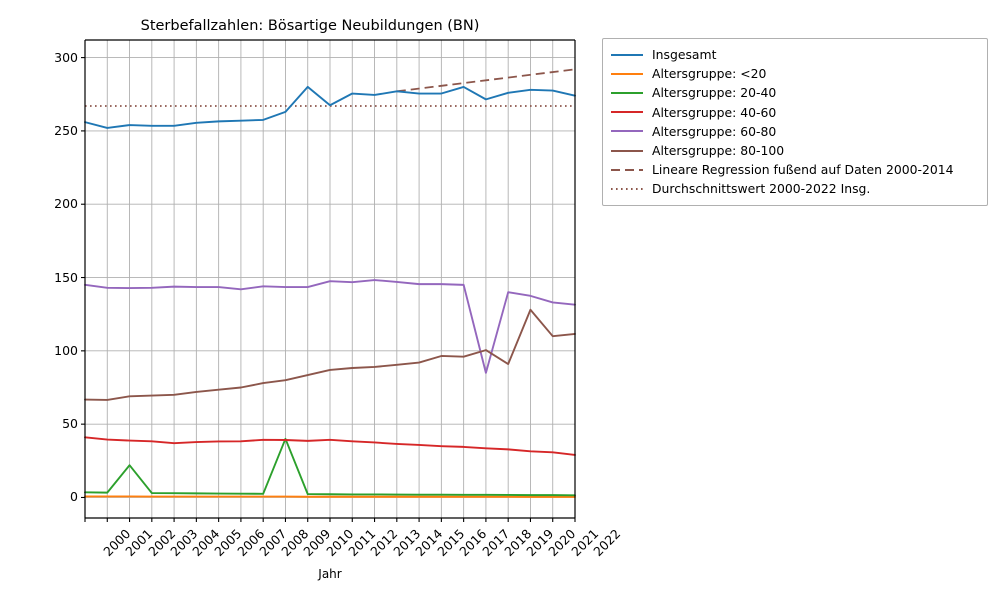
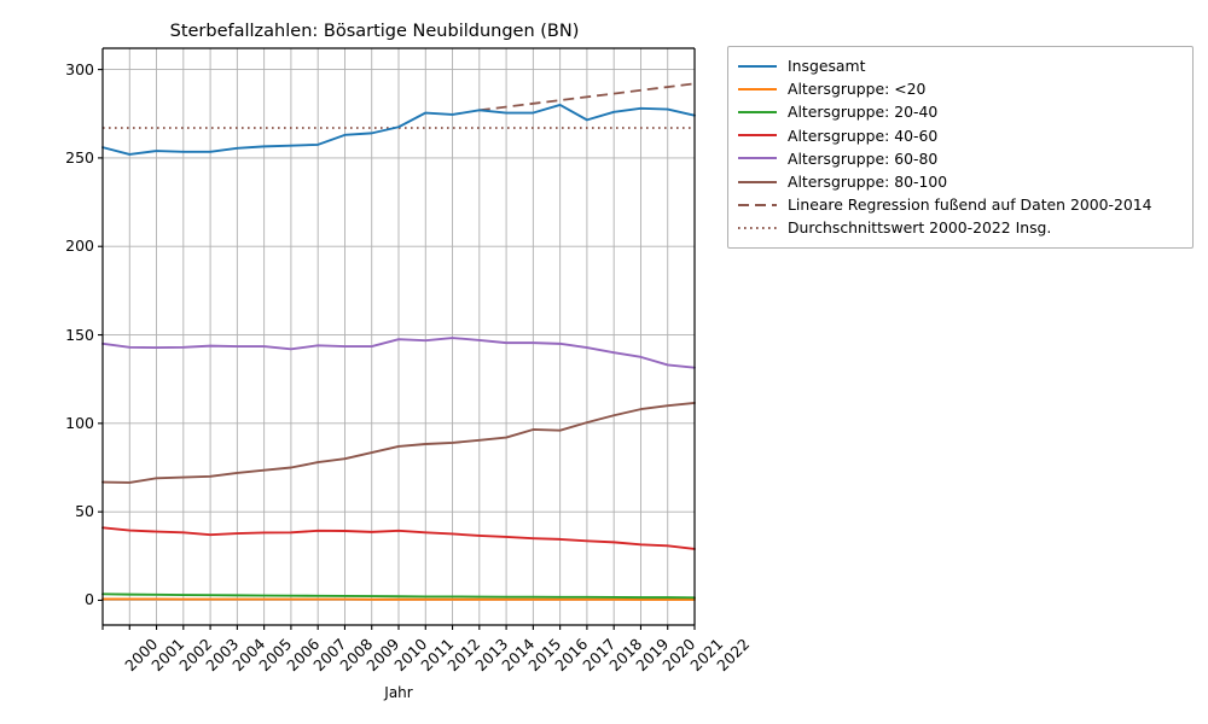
Altersgruppe: 20-40/2002: 22 -> 3
Altersgruppe: 20-40/2009: 40 -> 2
Insgesamt/2010: 280 -> 264
Altersgruppe: 60-80/2018: 85 -> 143
Altersgruppe: 80-100/2019: 91 -> 104
Altersgruppe: 80-100/2020: 128 -> 108
